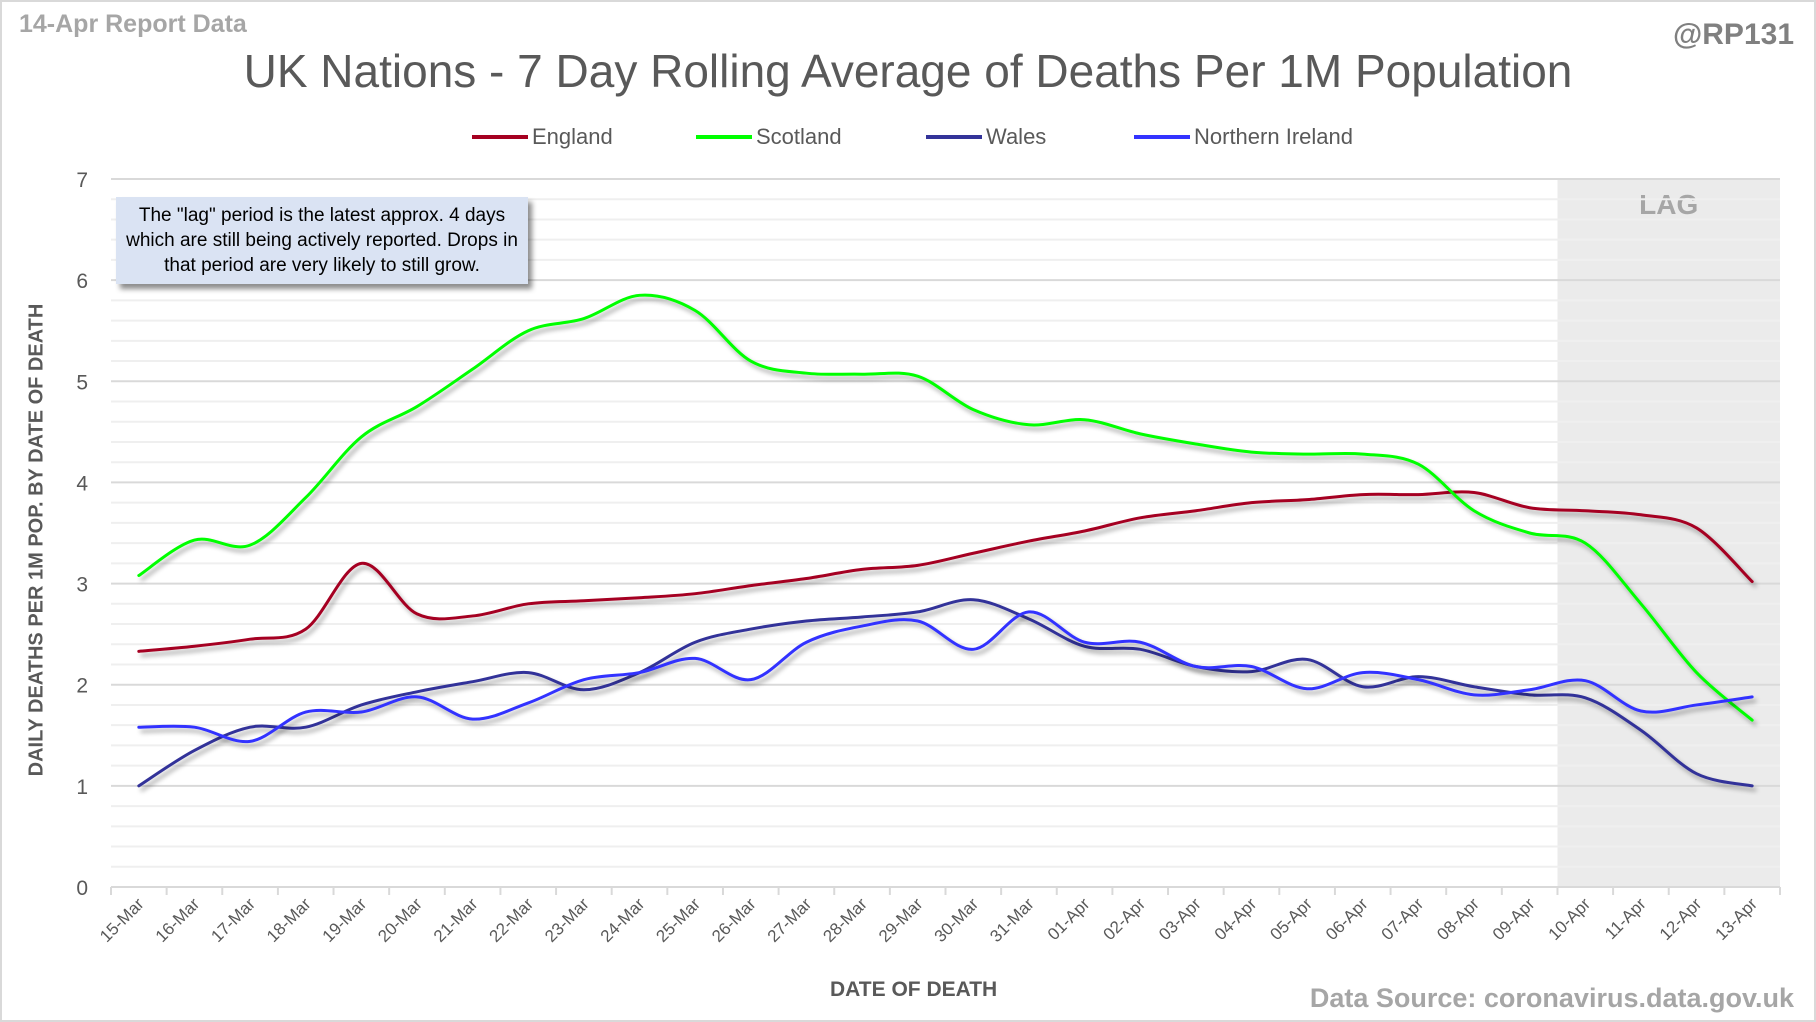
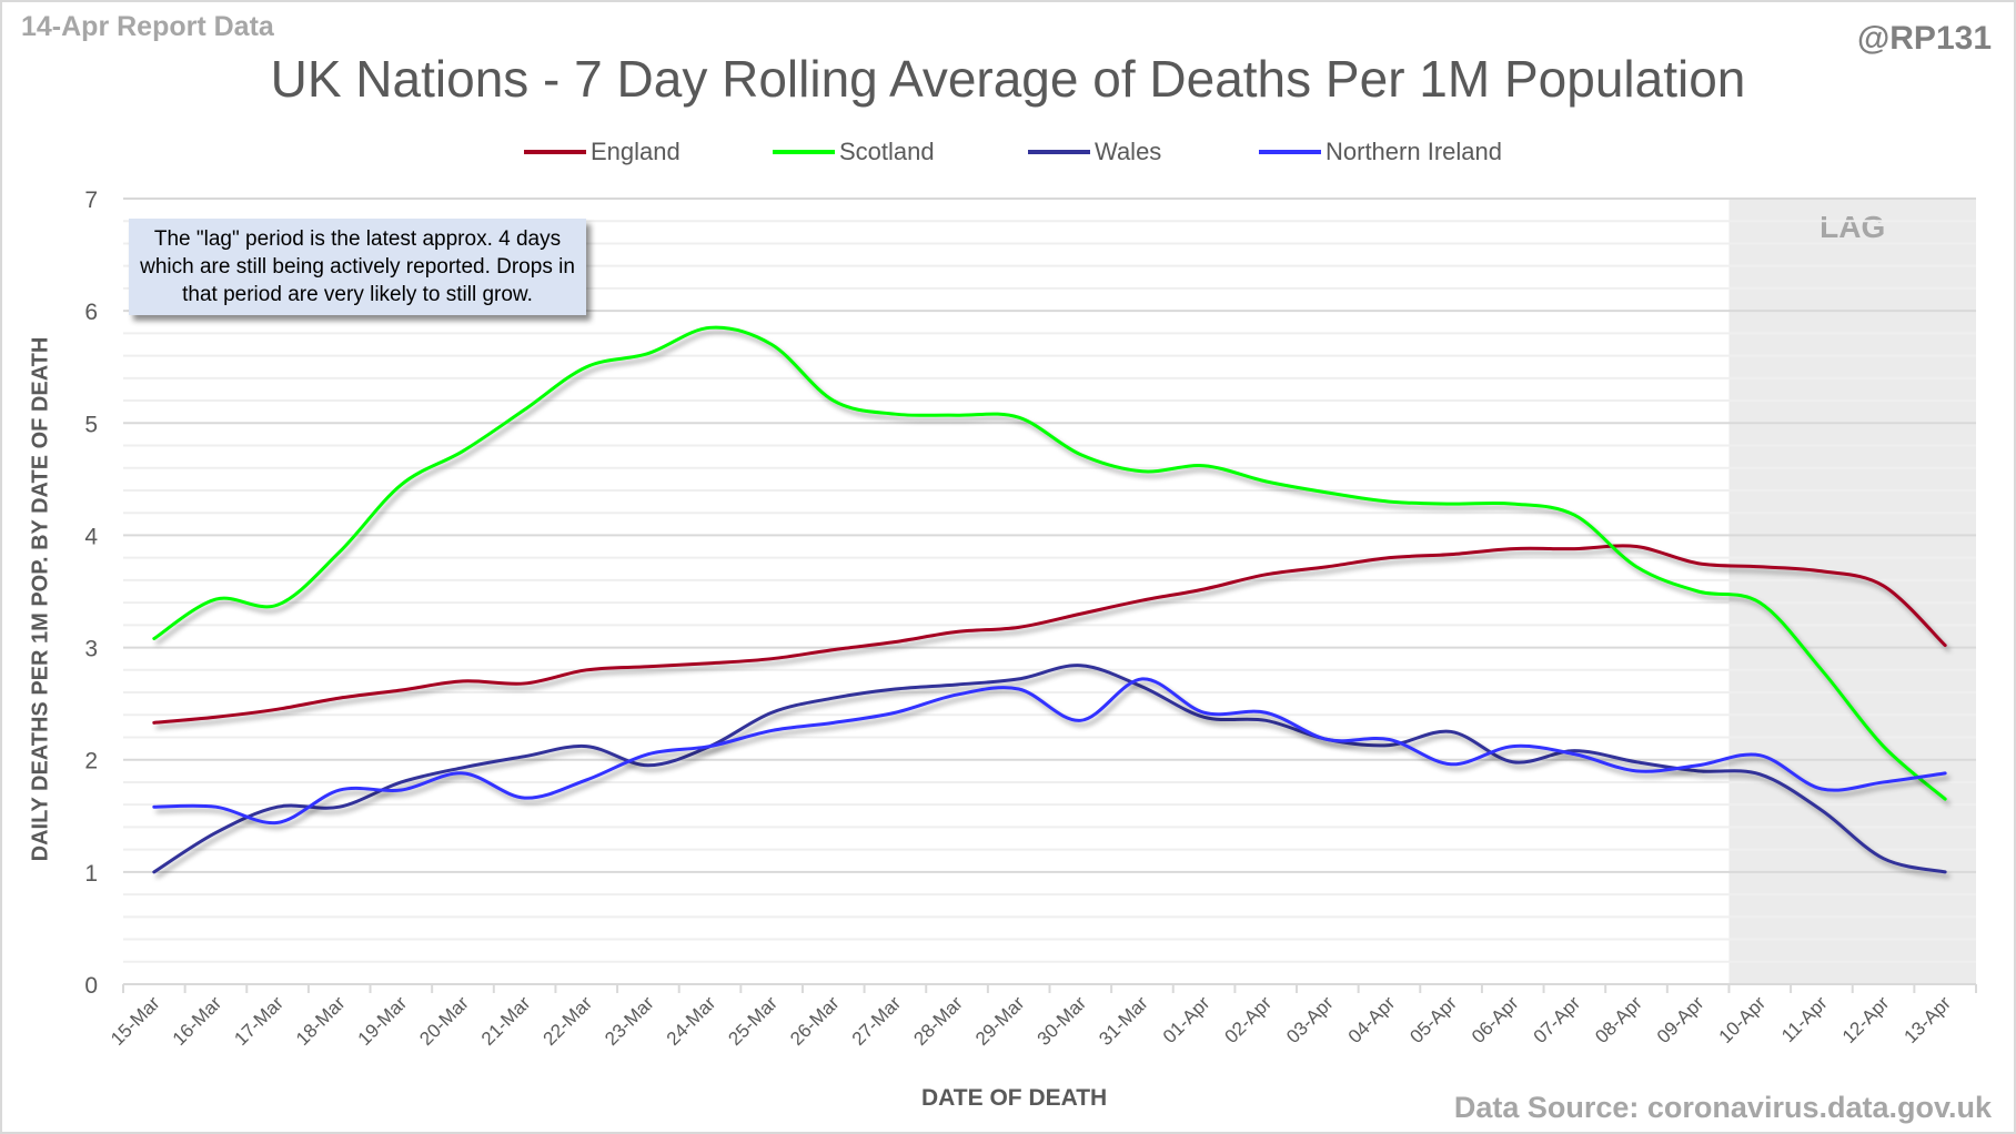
England/19-Mar: 3.20 -> 2.62
Northern Ireland/26-Mar: 2.05 -> 2.33
